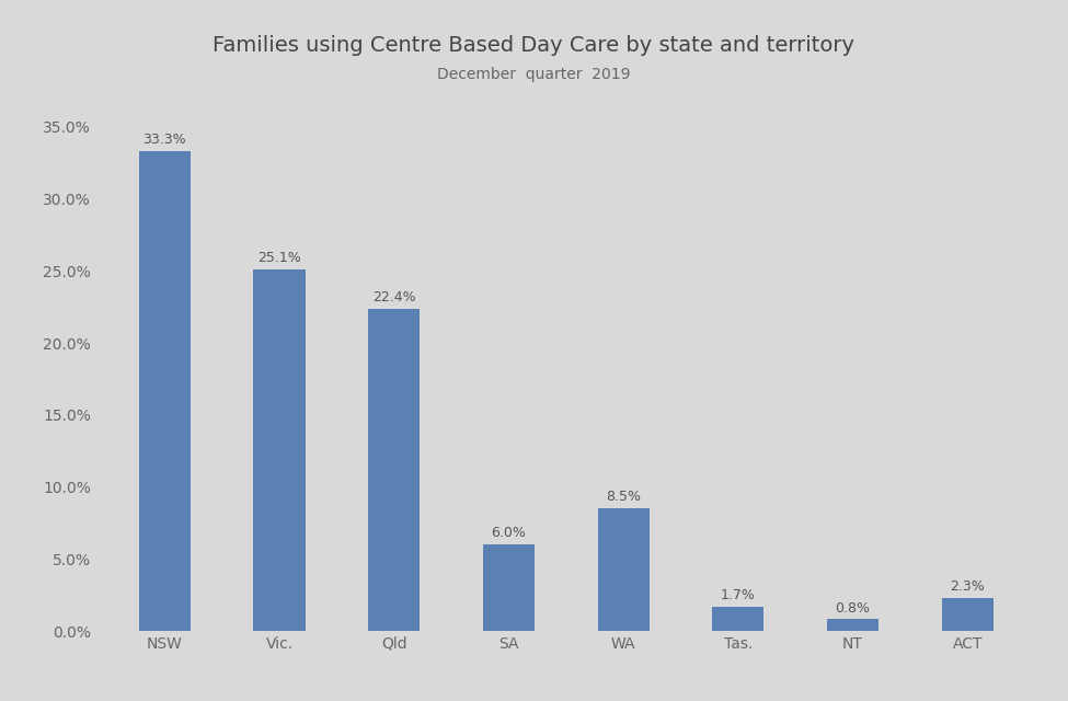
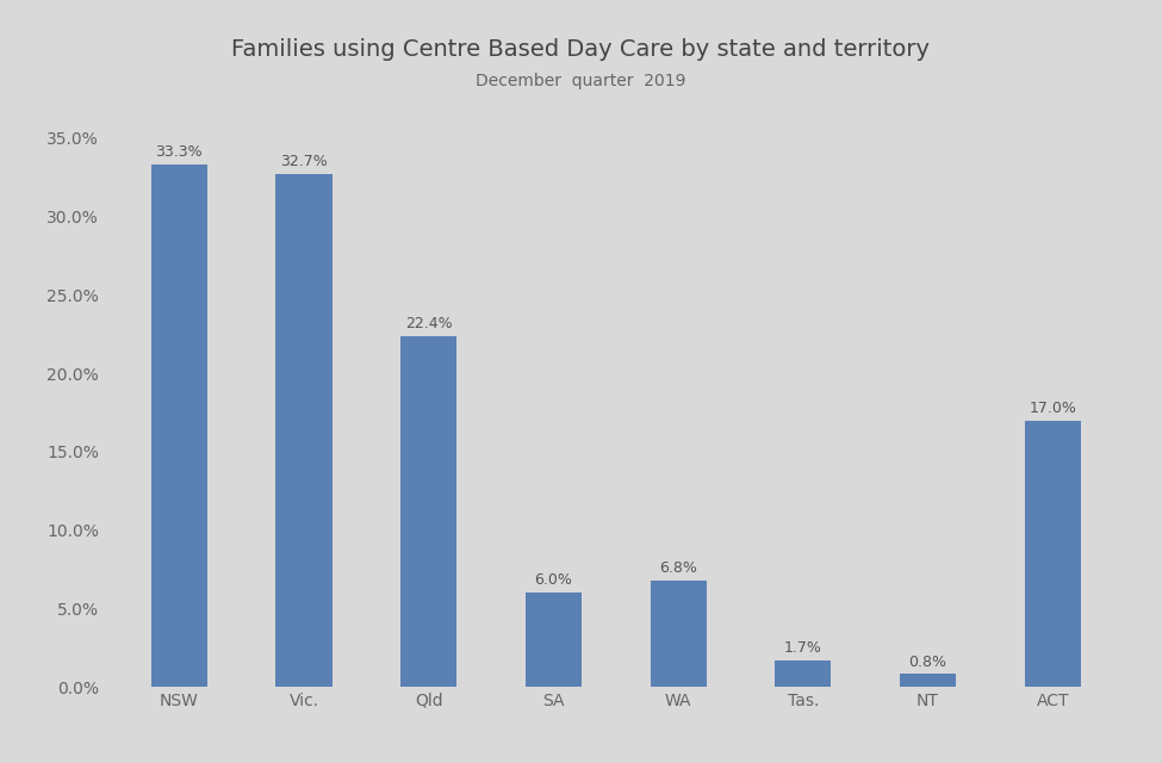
Vic.: 25.1% -> 32.7%
WA: 8.5% -> 6.8%
ACT: 2.3% -> 17.0%
